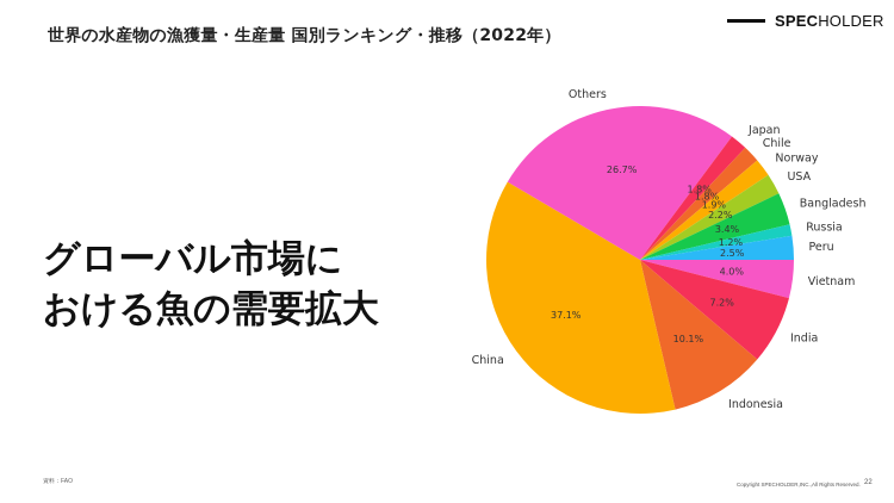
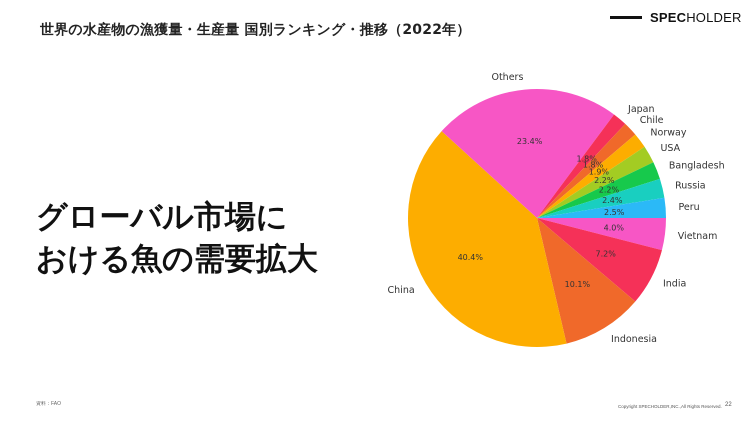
China: 37.1% -> 40.4%
Others: 26.7% -> 23.4%
Bangladesh: 3.4% -> 2.2%
Russia: 1.2% -> 2.4%
